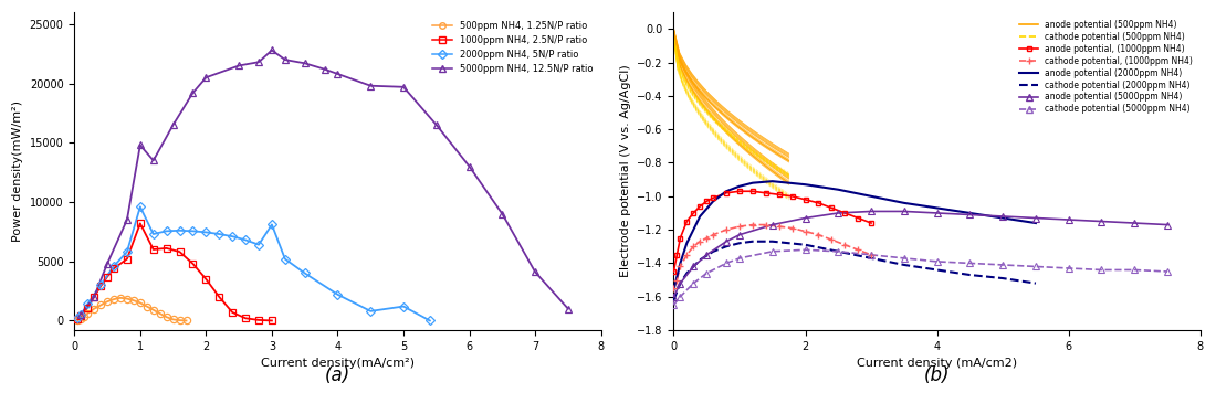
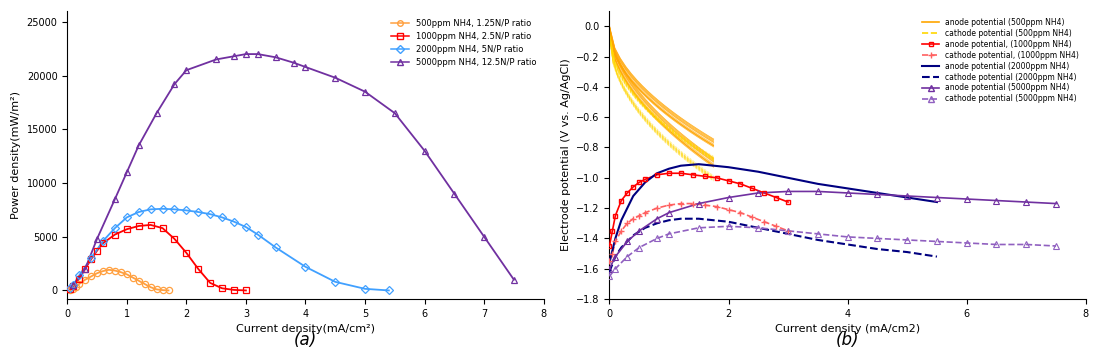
1000ppm NH4, 2.5N/P ratio/1: 8200 -> 5700
2000ppm NH4, 5N/P ratio/1: 9600 -> 6800
5000ppm NH4, 12.5N/P ratio/1: 14800 -> 11000
2000ppm NH4, 5N/P ratio/3: 8100 -> 5900
5000ppm NH4, 12.5N/P ratio/3: 22800 -> 22000
2000ppm NH4, 5N/P ratio/5: 1200 -> 200
5000ppm NH4, 12.5N/P ratio/5: 19700 -> 18500
5000ppm NH4, 12.5N/P ratio/7: 4100 -> 5000
